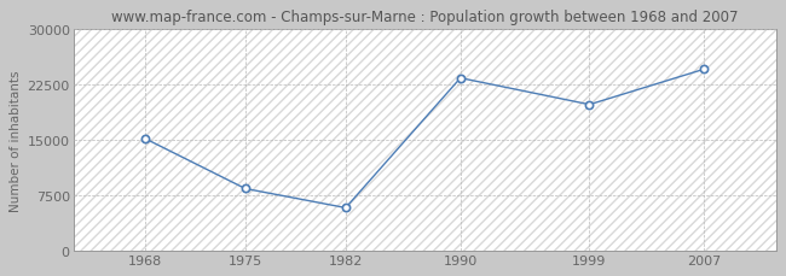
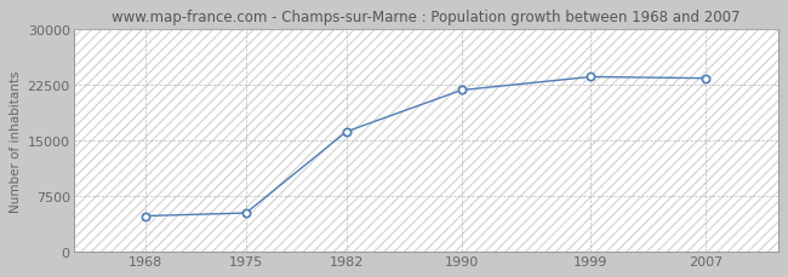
1968: 15200 -> 4800
1975: 8400 -> 5200
1982: 5800 -> 16200
1990: 23400 -> 21800
1999: 19800 -> 23600
2007: 24600 -> 23400
